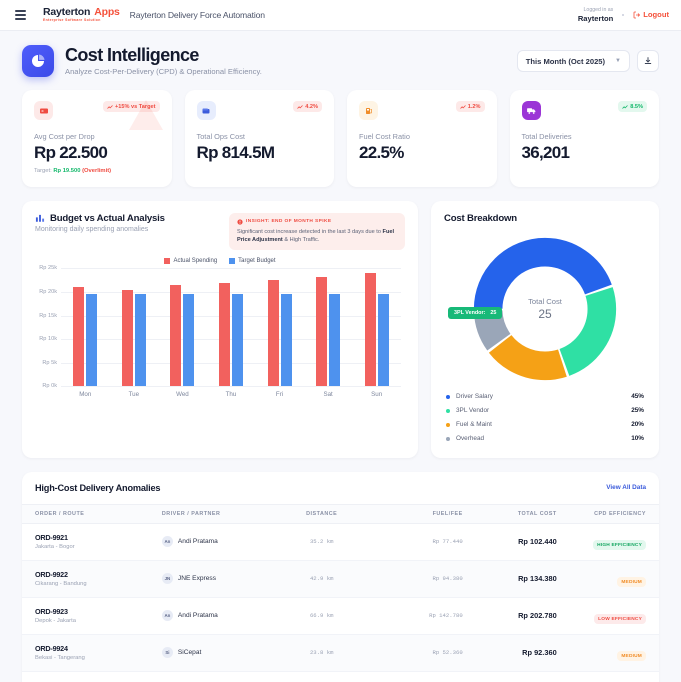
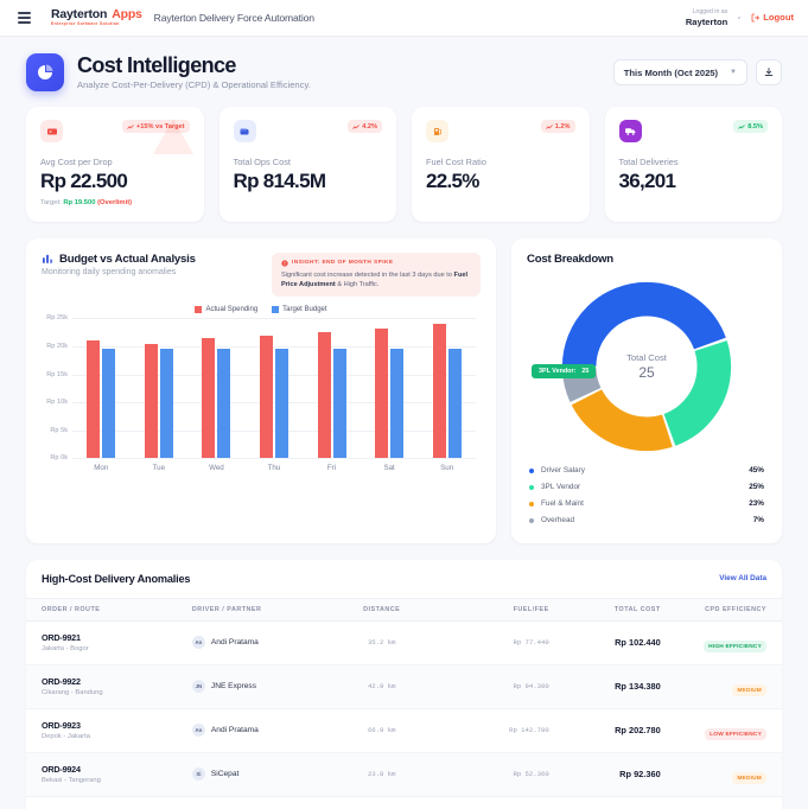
Cost Breakdown/Fuel & Maint: 20% -> 23%
Cost Breakdown/Overhead: 10% -> 7%
